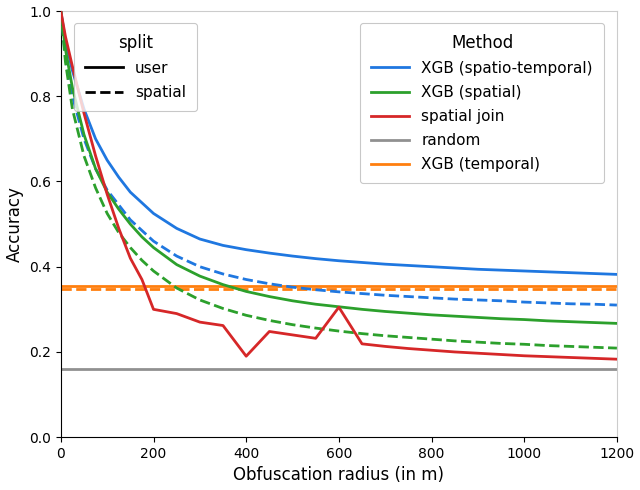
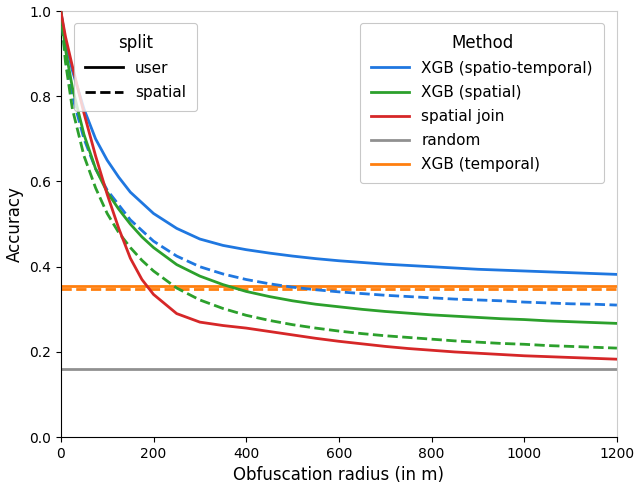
spatial join/200: 0.300 -> 0.335
spatial join/400: 0.190 -> 0.256
spatial join/600: 0.305 -> 0.225
